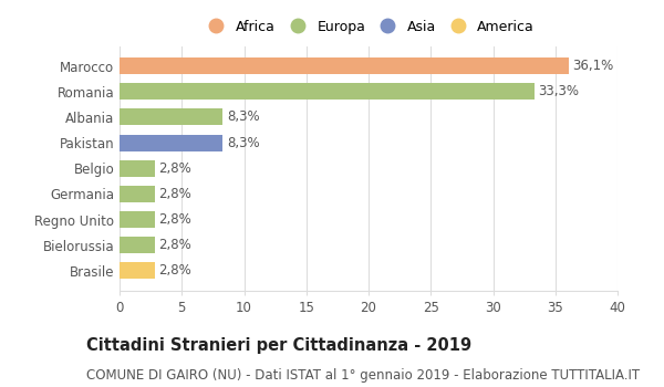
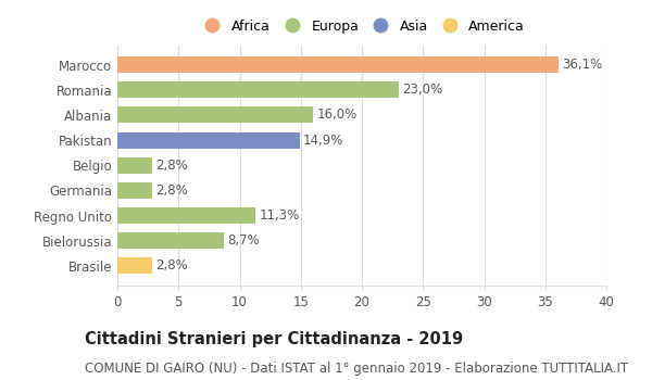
Romania: 33,3% -> 23,0%
Albania: 8,3% -> 16,0%
Pakistan: 8,3% -> 14,9%
Regno Unito: 2,8% -> 11,3%
Bielorussia: 2,8% -> 8,7%
